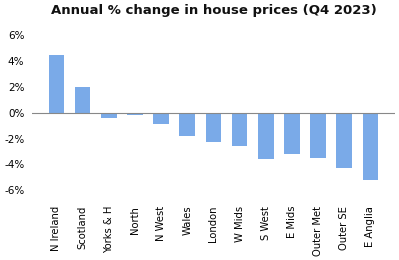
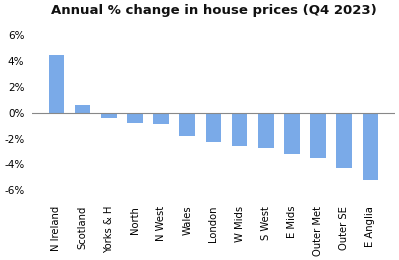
Scotland: 2.0% -> 0.6%
North: -0.2% -> -0.8%
S West: -3.6% -> -2.7%
